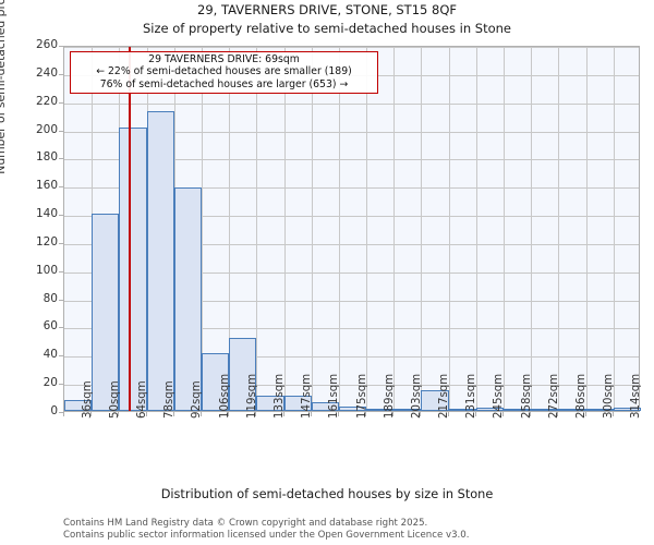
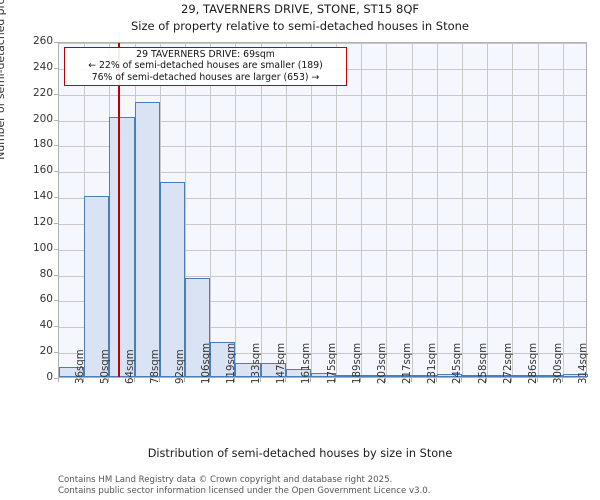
92sqm: 159 -> 151
106sqm: 41 -> 77
119sqm: 52 -> 27
217sqm: 15 -> 1
